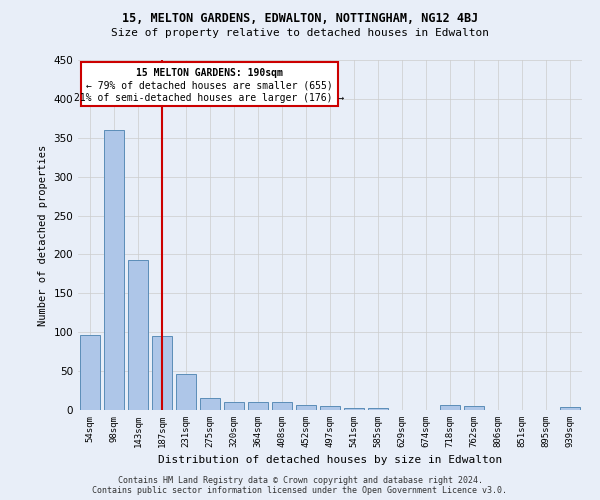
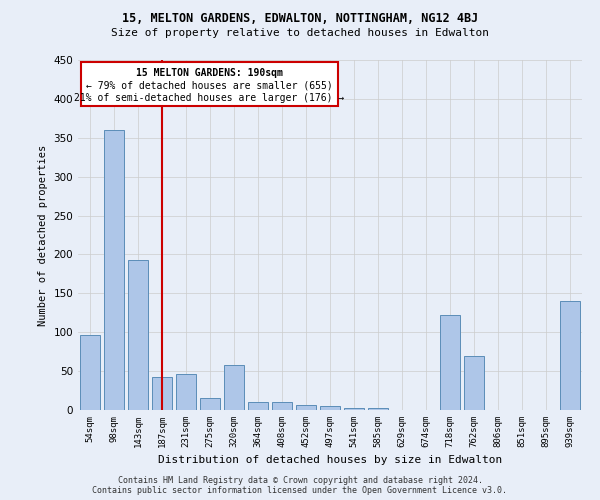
187sqm: 95 -> 42
320sqm: 10 -> 58
718sqm: 6 -> 122
762sqm: 5 -> 70
939sqm: 4 -> 140
